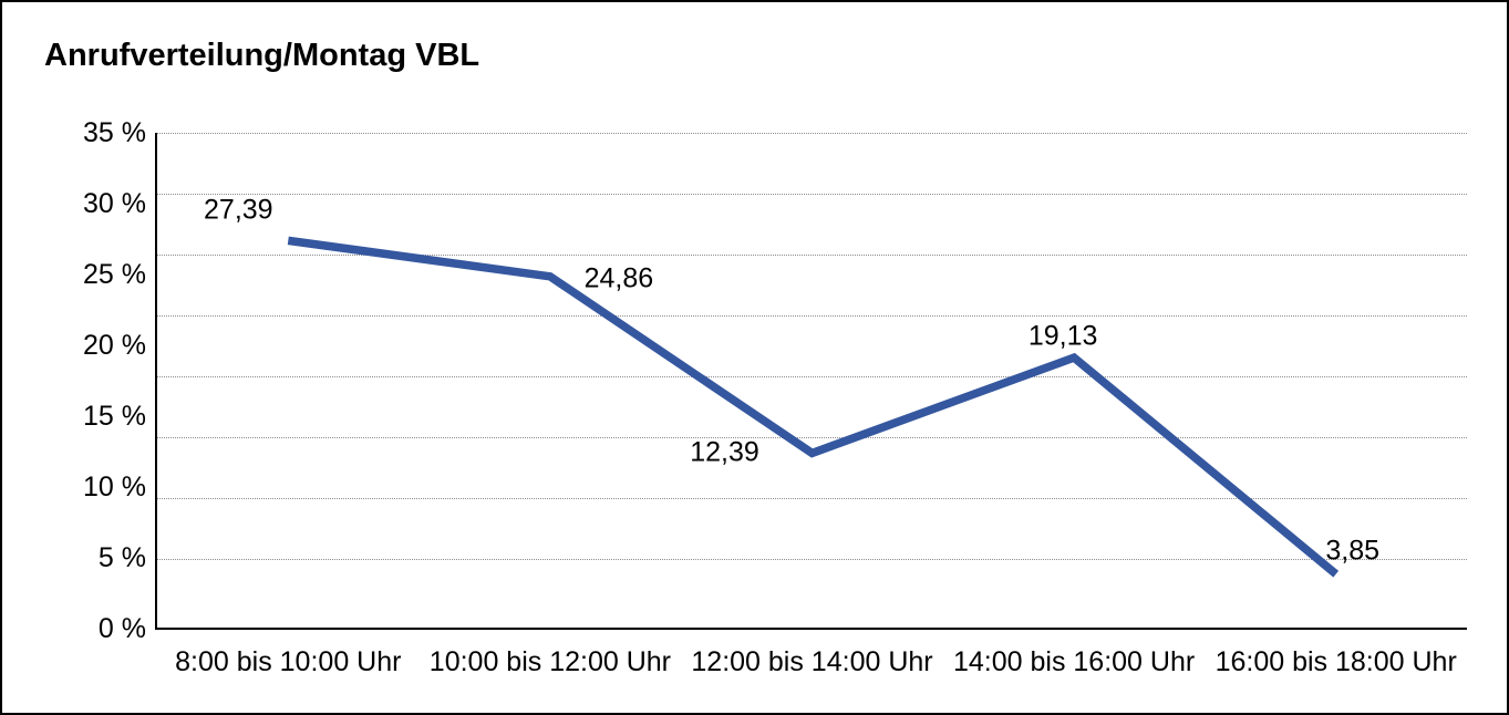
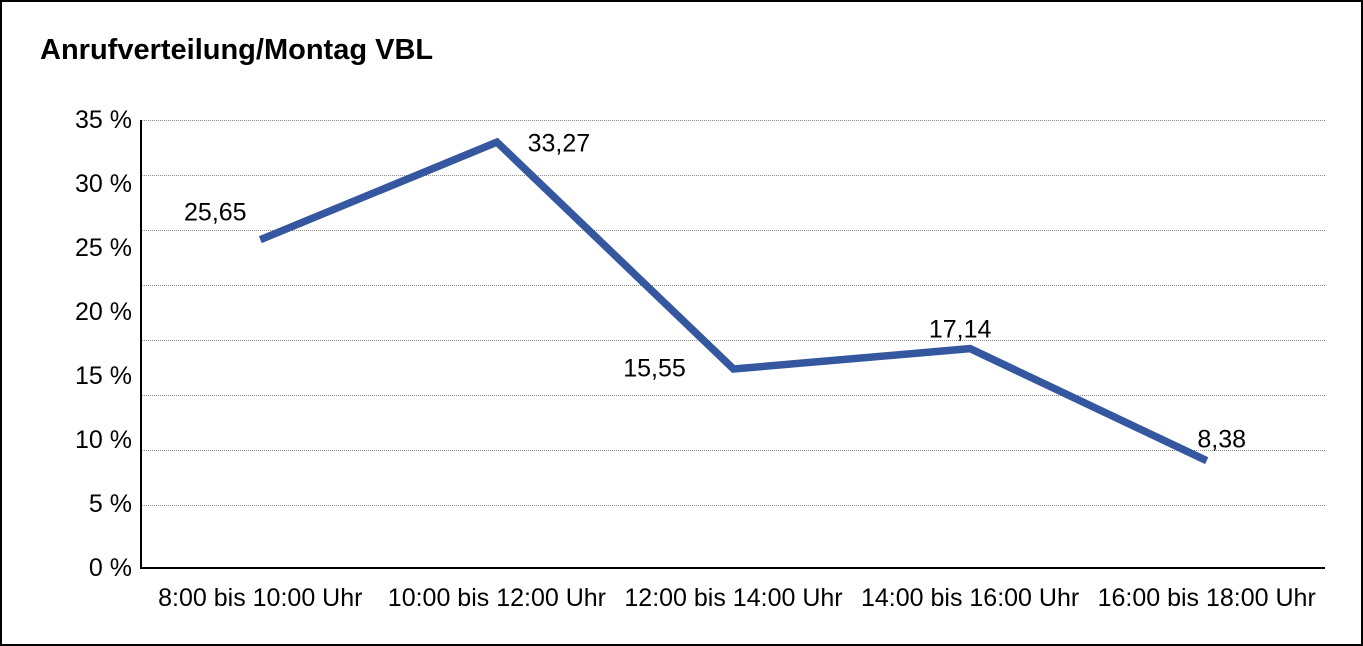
8:00 bis 10:00 Uhr: 27,39 -> 25,65
10:00 bis 12:00 Uhr: 24,86 -> 33,27
12:00 bis 14:00 Uhr: 12,39 -> 15,55
14:00 bis 16:00 Uhr: 19,13 -> 17,14
16:00 bis 18:00 Uhr: 3,85 -> 8,38
